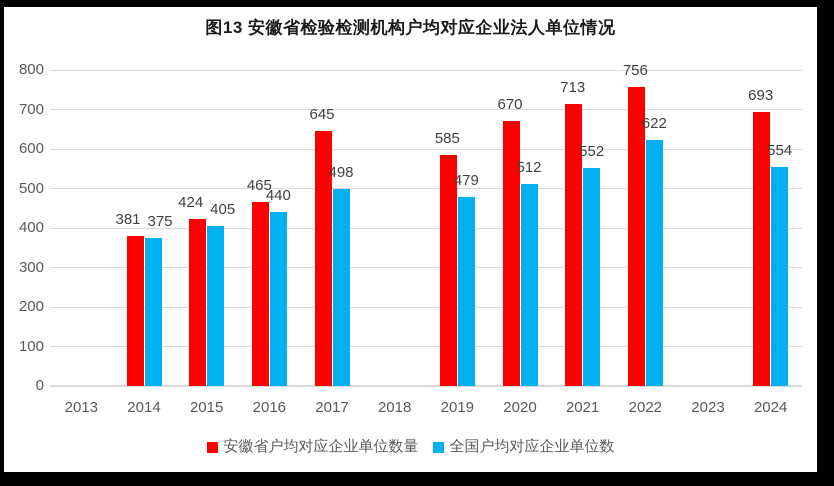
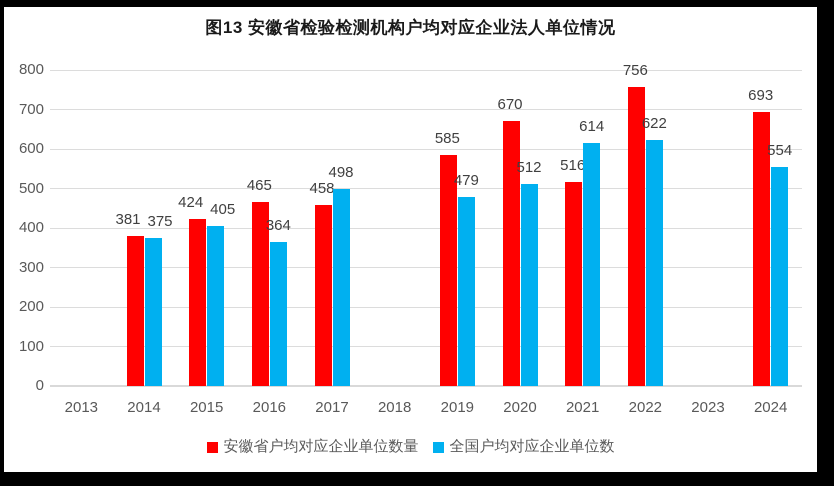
全国户均对应企业单位数/2016: 440 -> 364
安徽省户均对应企业单位数量/2017: 645 -> 458
安徽省户均对应企业单位数量/2021: 713 -> 516
全国户均对应企业单位数/2021: 552 -> 614
